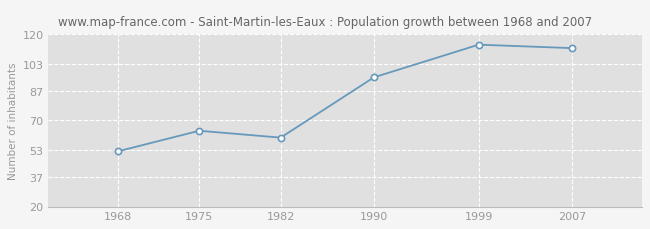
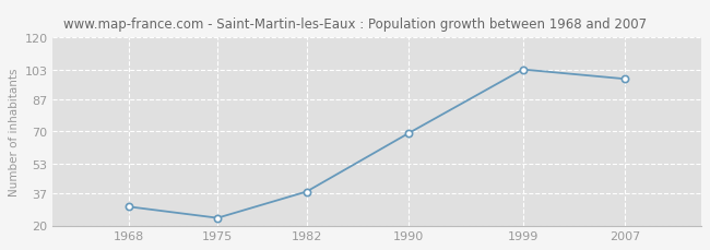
1968: 52 -> 30
1975: 64 -> 24
1982: 60 -> 38
1990: 95 -> 69
1999: 114 -> 103
2007: 112 -> 98
